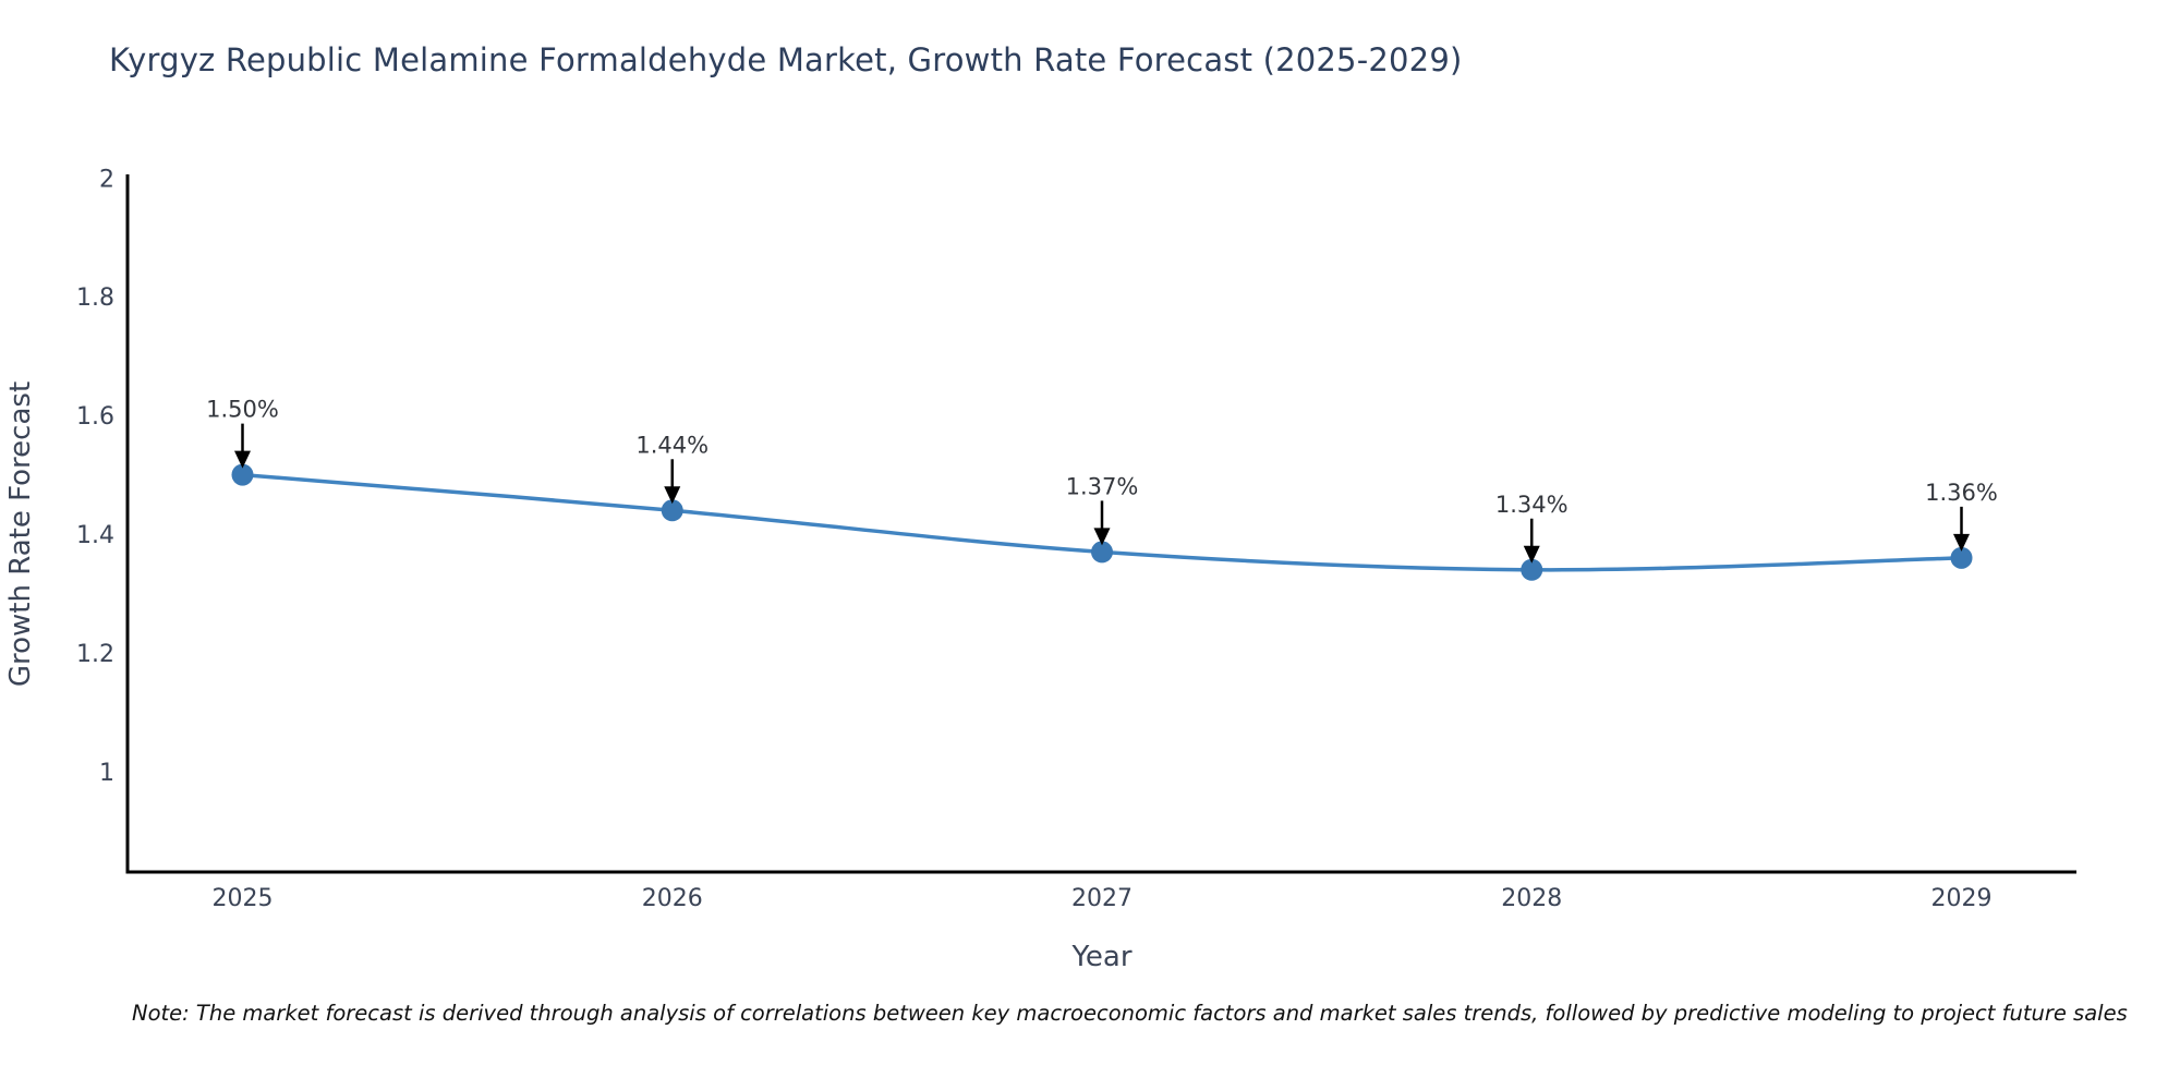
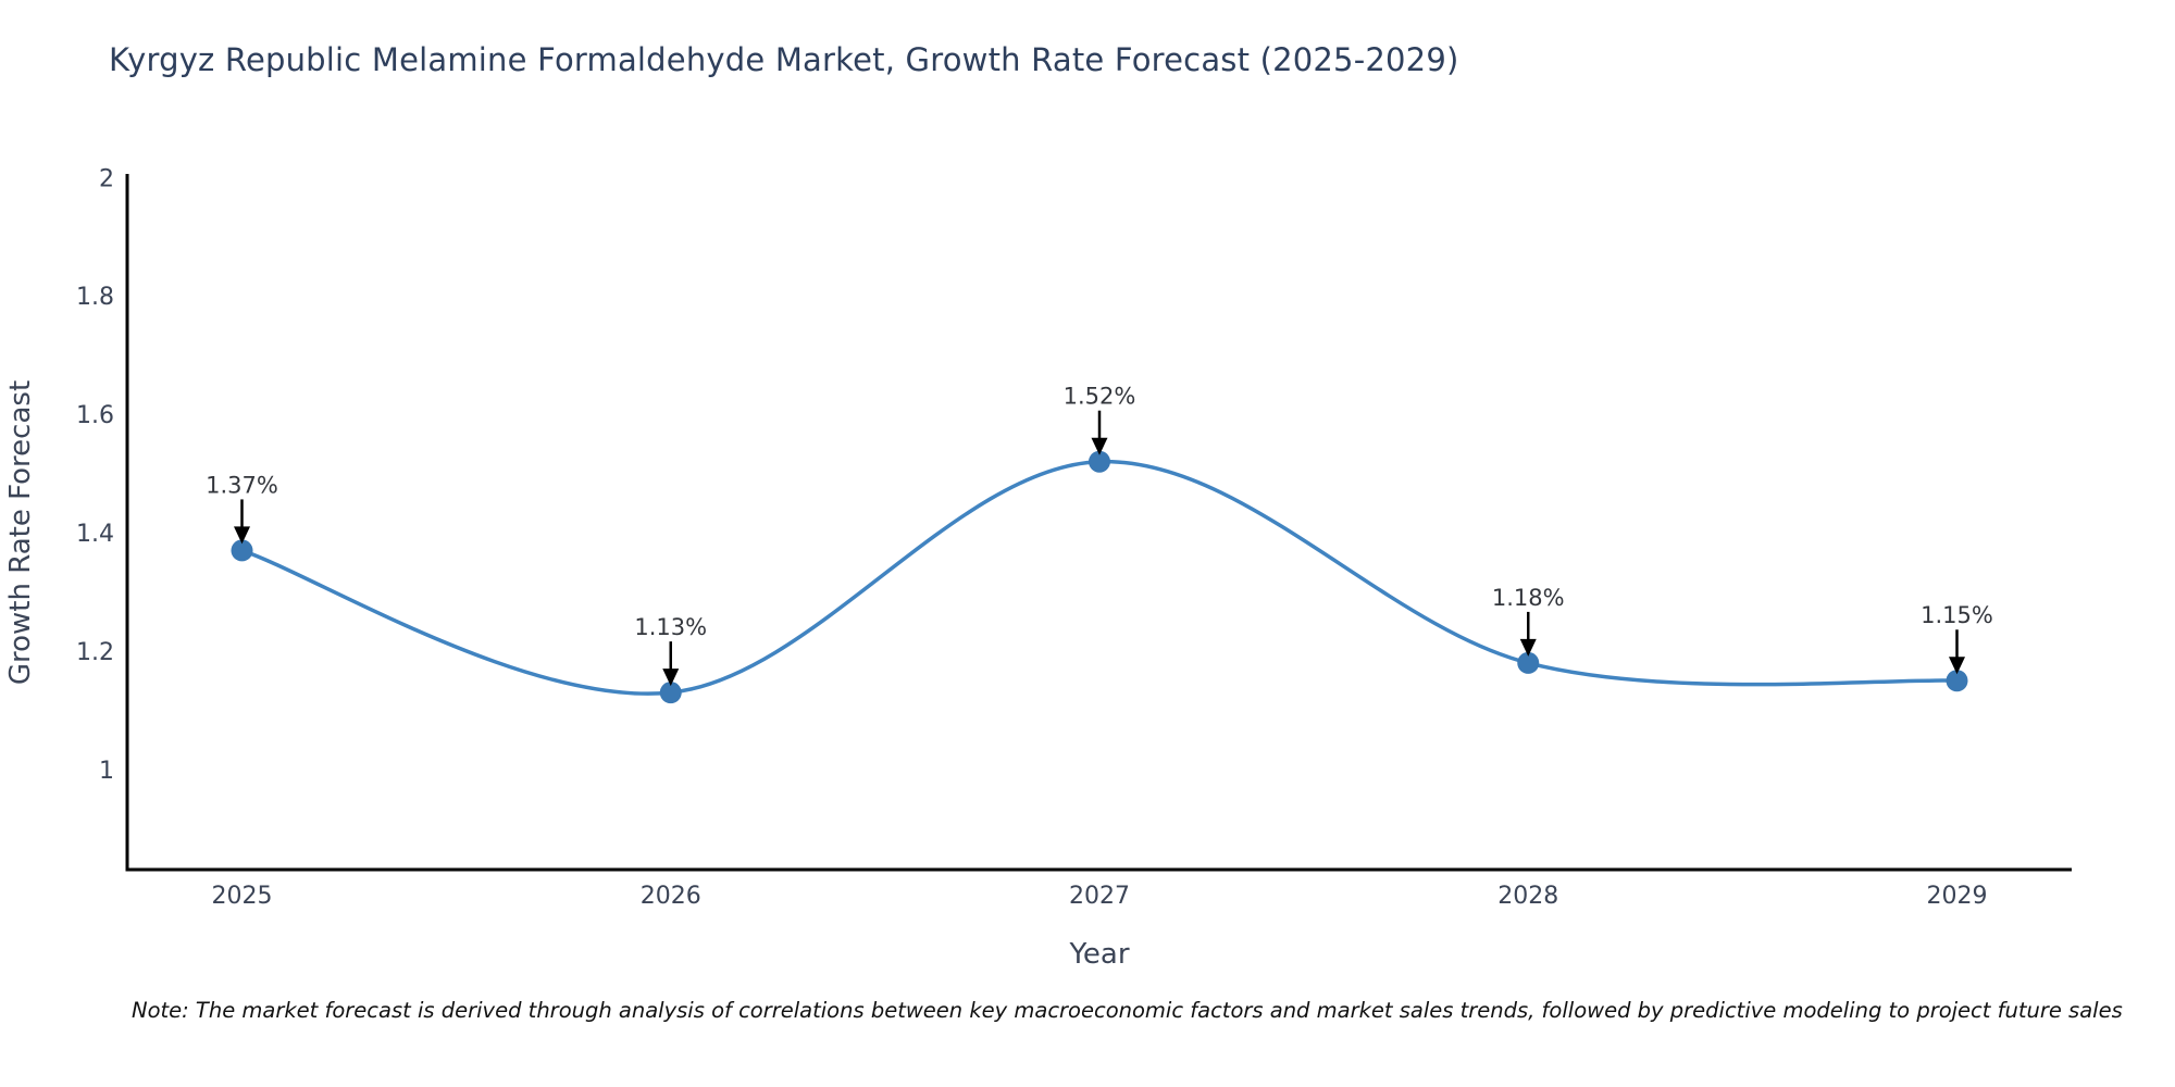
2025: 1.50% -> 1.37%
2026: 1.44% -> 1.13%
2027: 1.37% -> 1.52%
2028: 1.34% -> 1.18%
2029: 1.36% -> 1.15%
